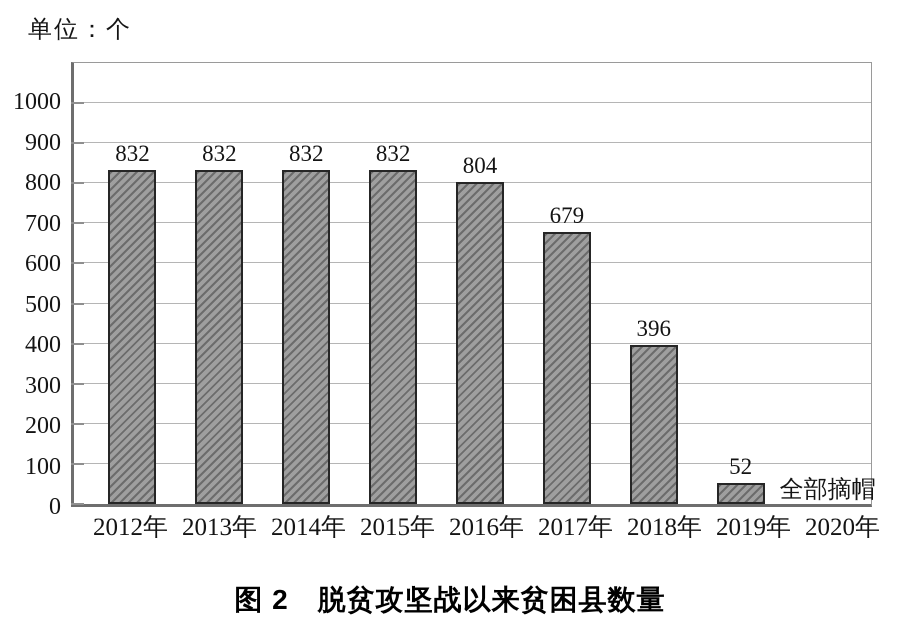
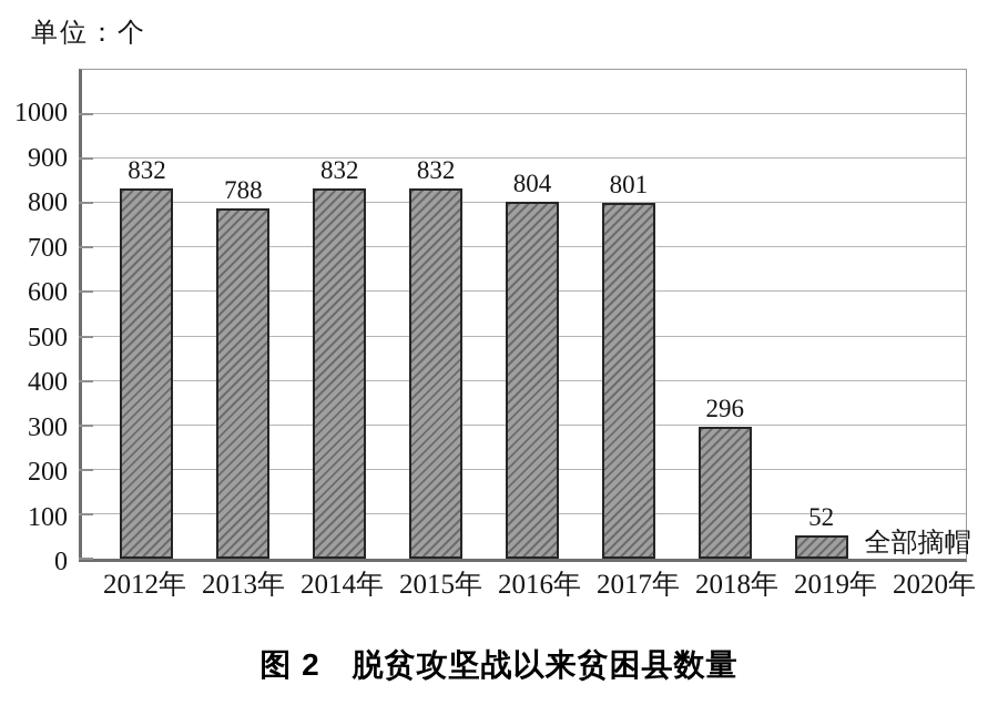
2013年: 832 -> 788
2017年: 679 -> 801
2018年: 396 -> 296
